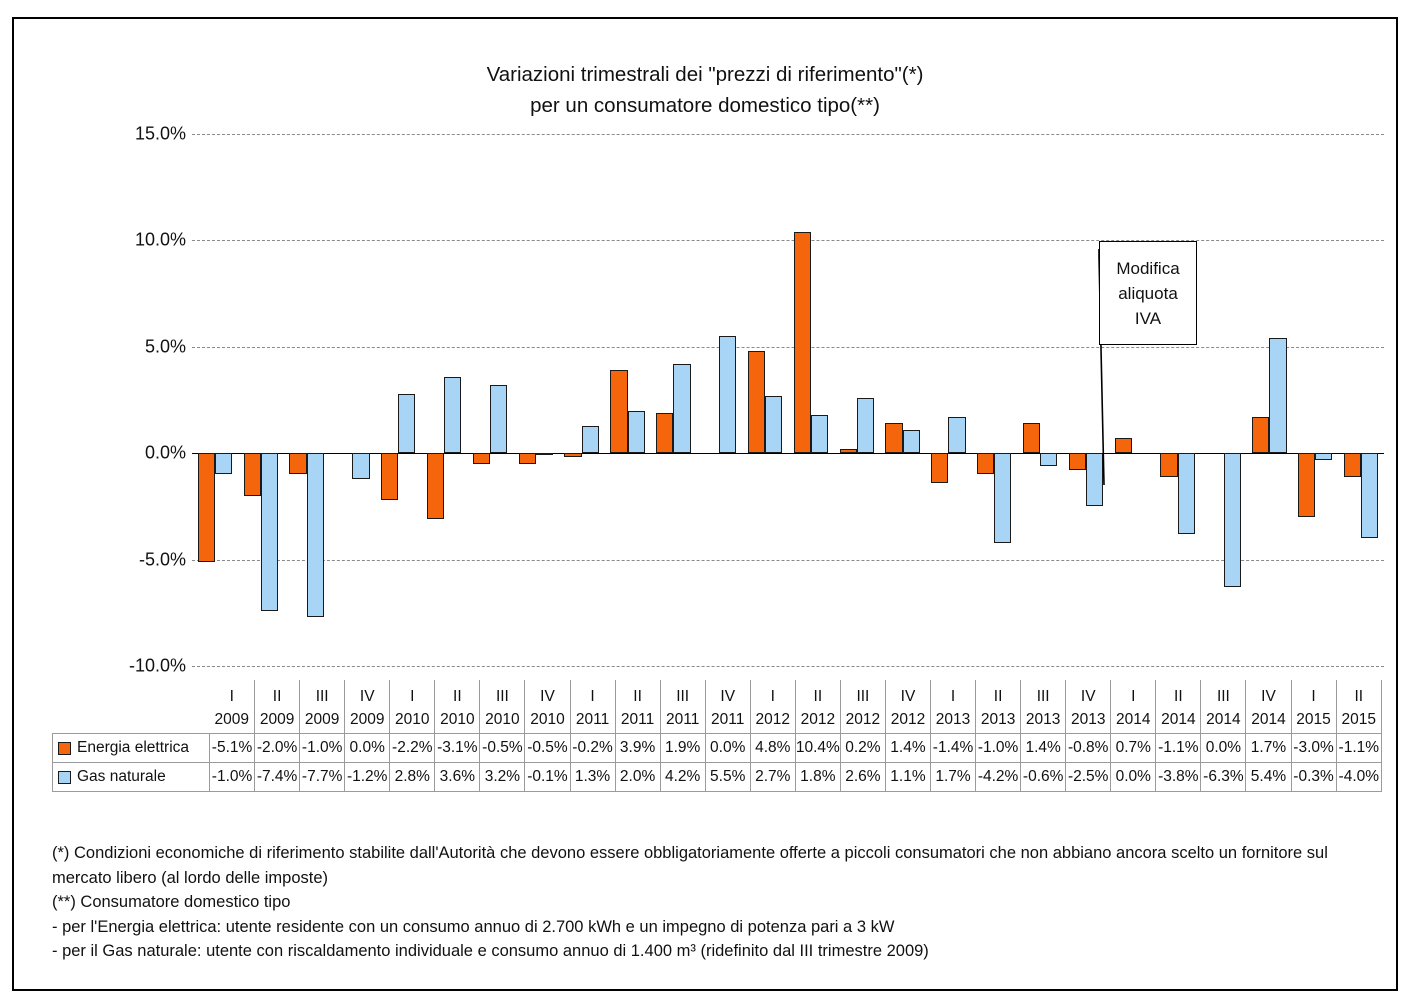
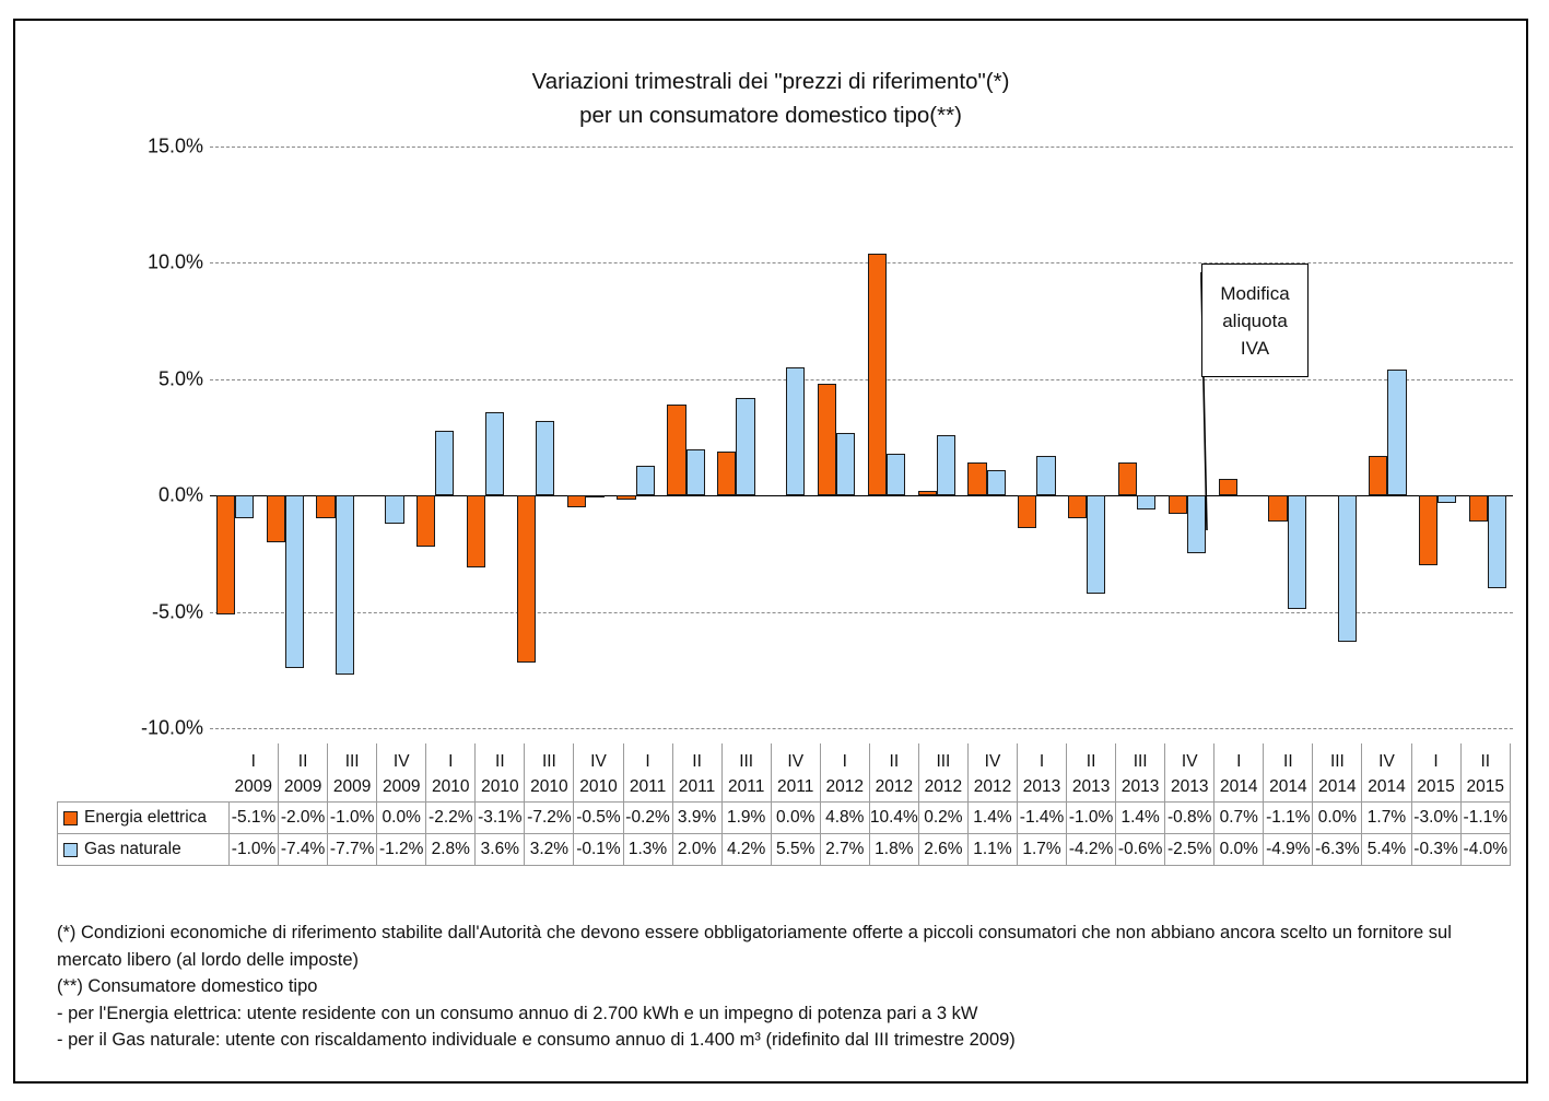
Energia elettrica/III 2010: -0.5% -> -7.2%
Gas naturale/II 2014: -3.8% -> -4.9%
